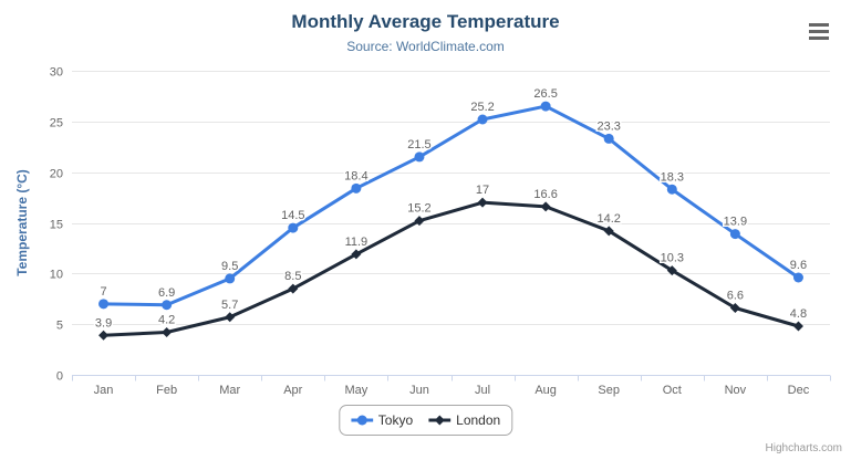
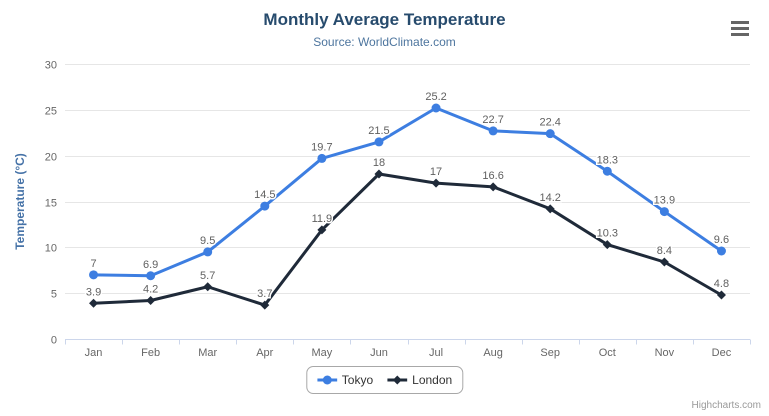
London/Apr: 8.5 -> 3.7
Tokyo/May: 18.4 -> 19.7
London/Jun: 15.2 -> 18
Tokyo/Aug: 26.5 -> 22.7
Tokyo/Sep: 23.3 -> 22.4
London/Nov: 6.6 -> 8.4
